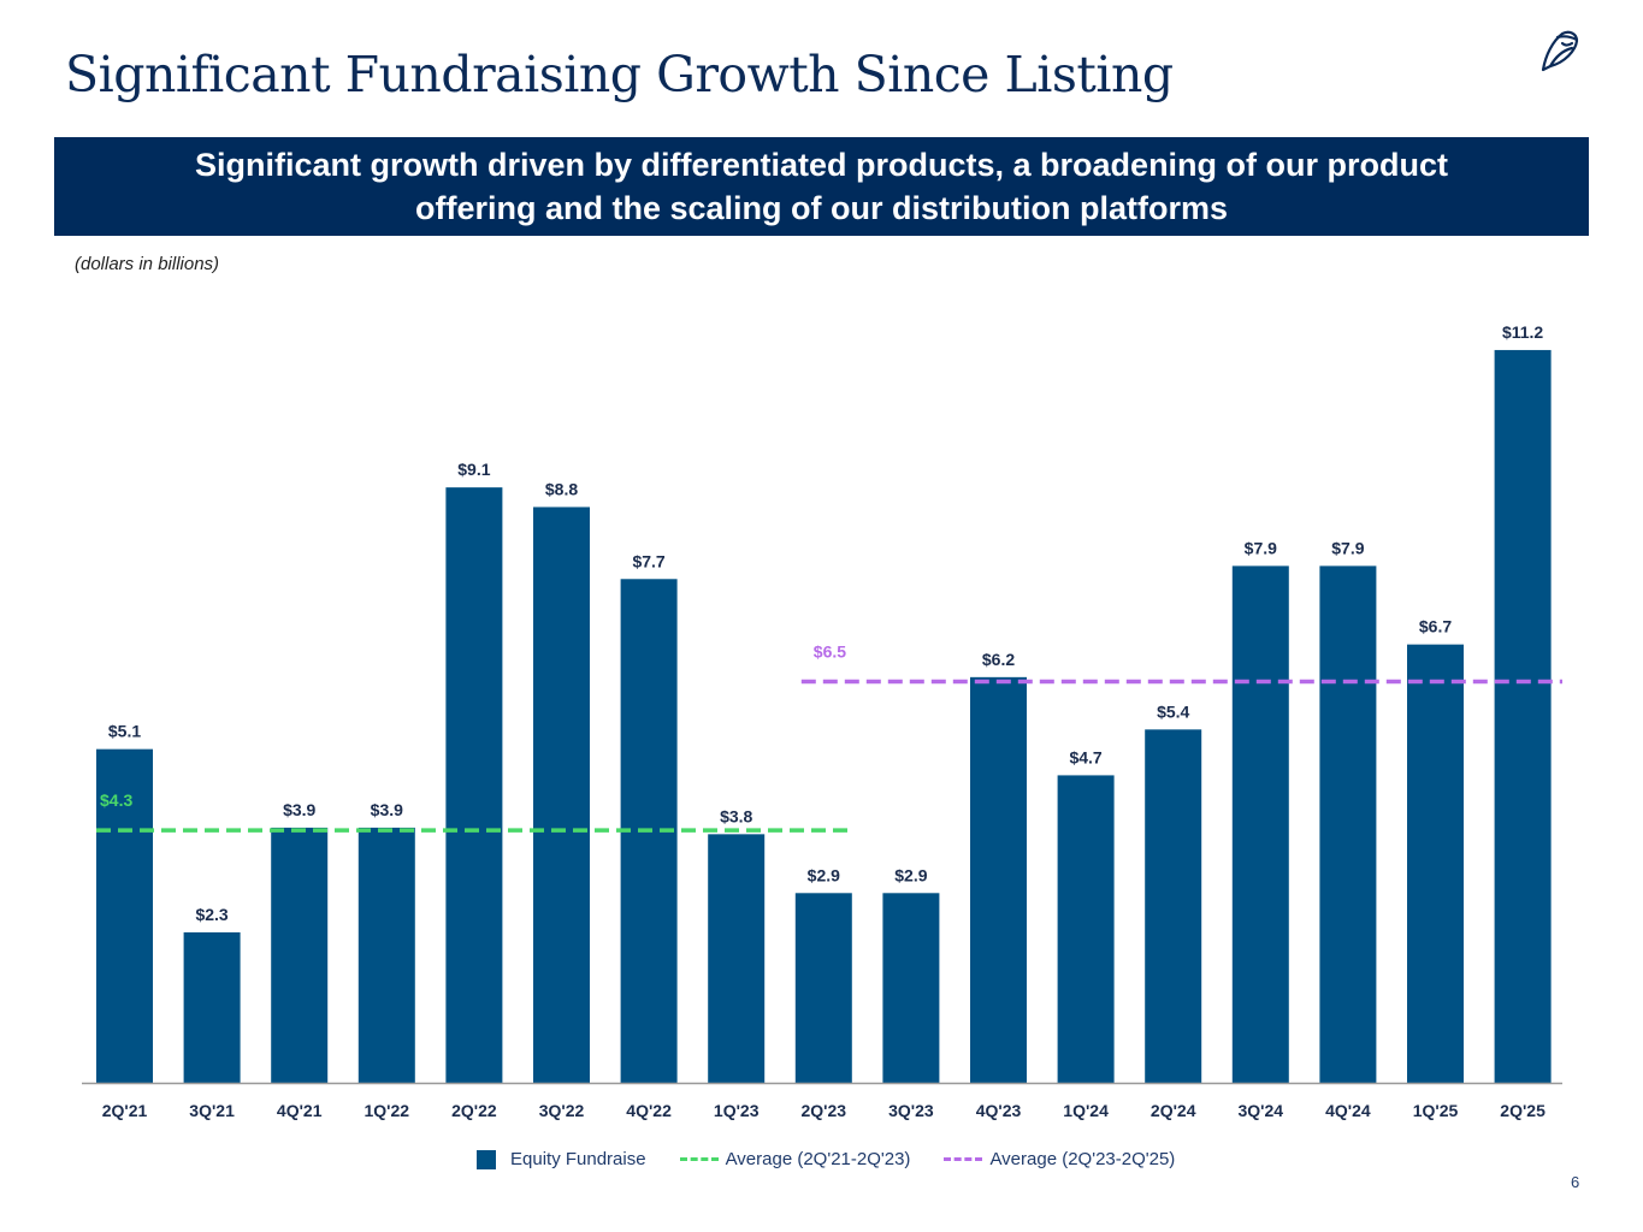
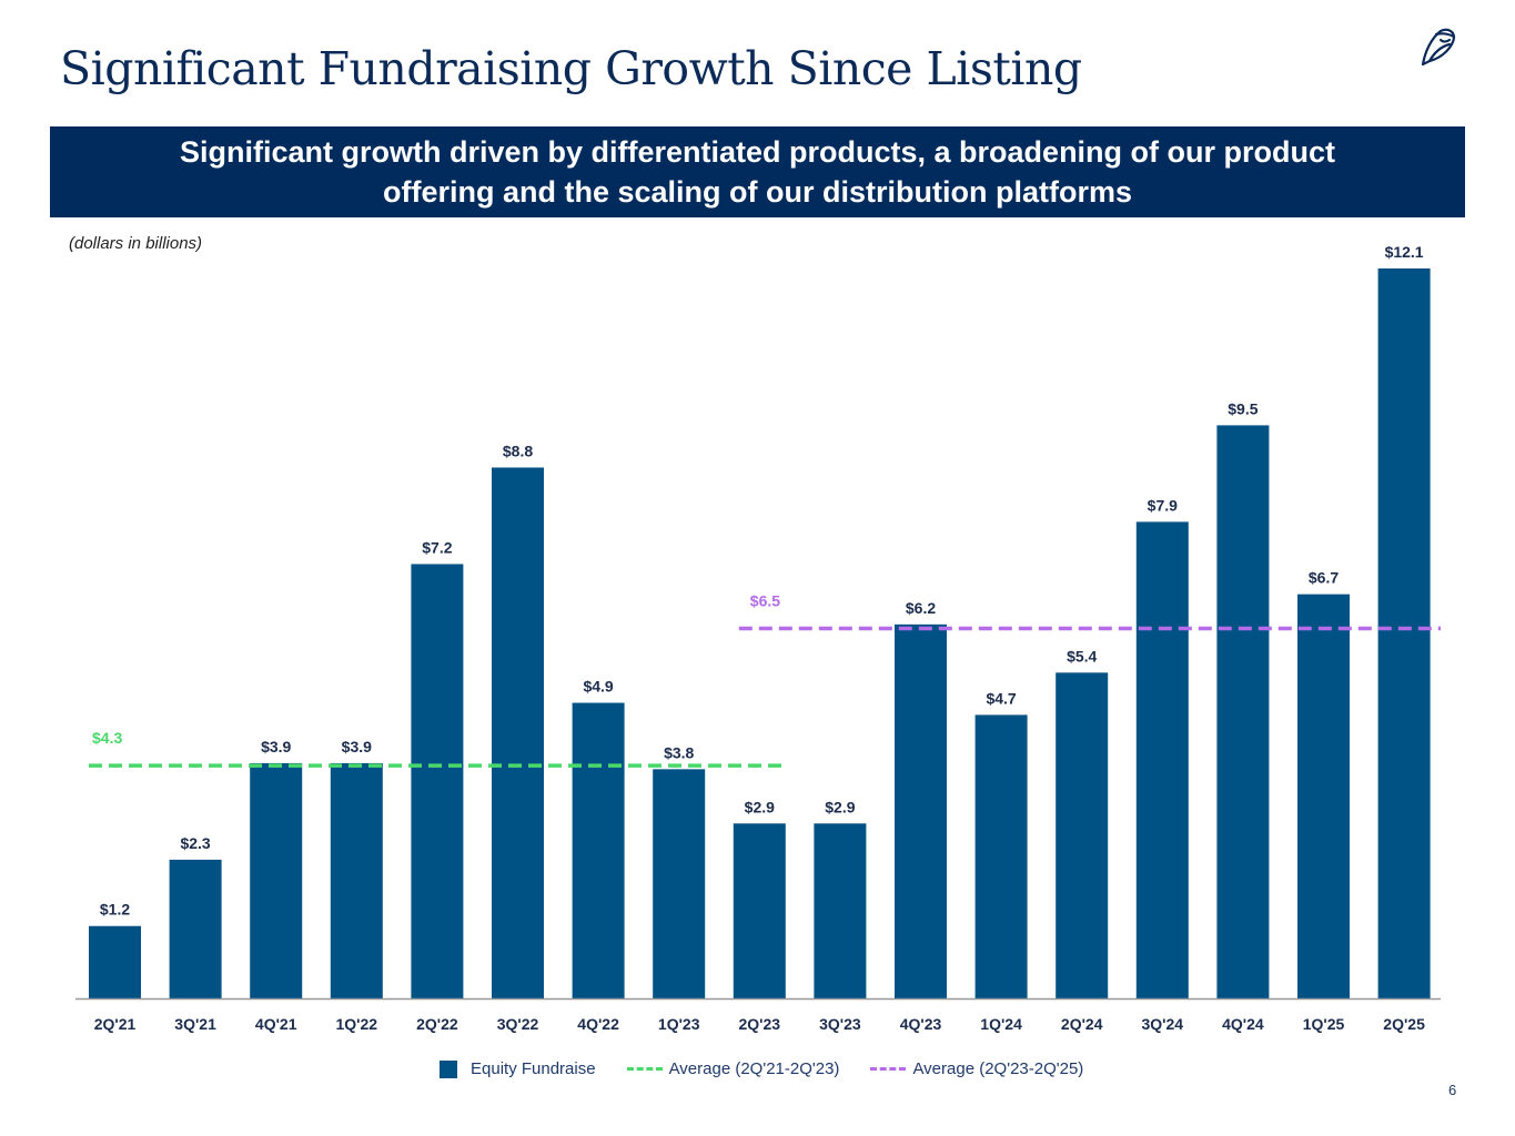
2Q'21: $5.1 -> $1.2
2Q'22: $9.1 -> $7.2
4Q'22: $7.7 -> $4.9
4Q'24: $7.9 -> $9.5
2Q'25: $11.2 -> $12.1
